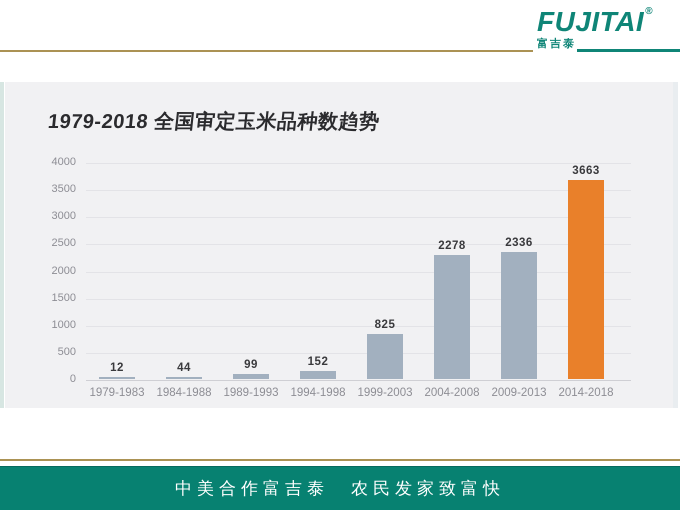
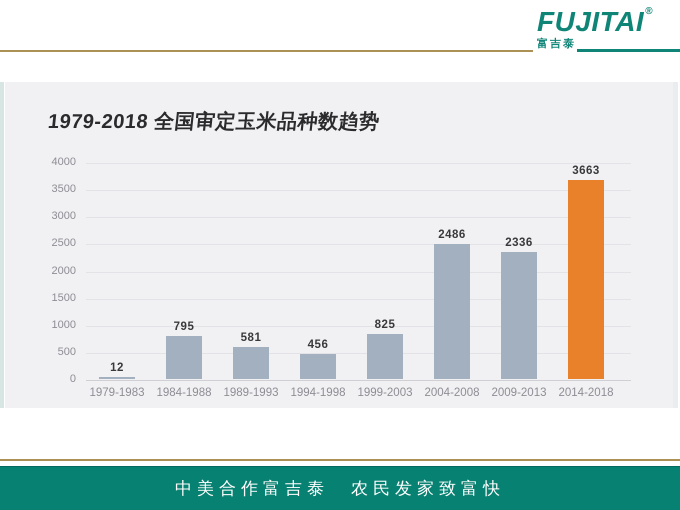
1984-1988: 44 -> 795
1989-1993: 99 -> 581
1994-1998: 152 -> 456
2004-2008: 2278 -> 2486
